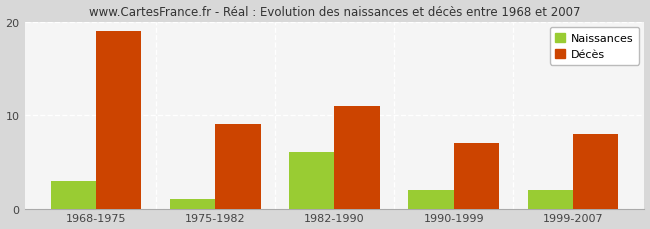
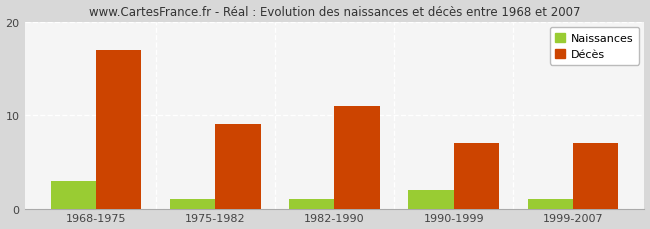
Décès/1968-1975: 19 -> 17
Naissances/1982-1990: 6 -> 1
Naissances/1999-2007: 2 -> 1
Décès/1999-2007: 8 -> 7
